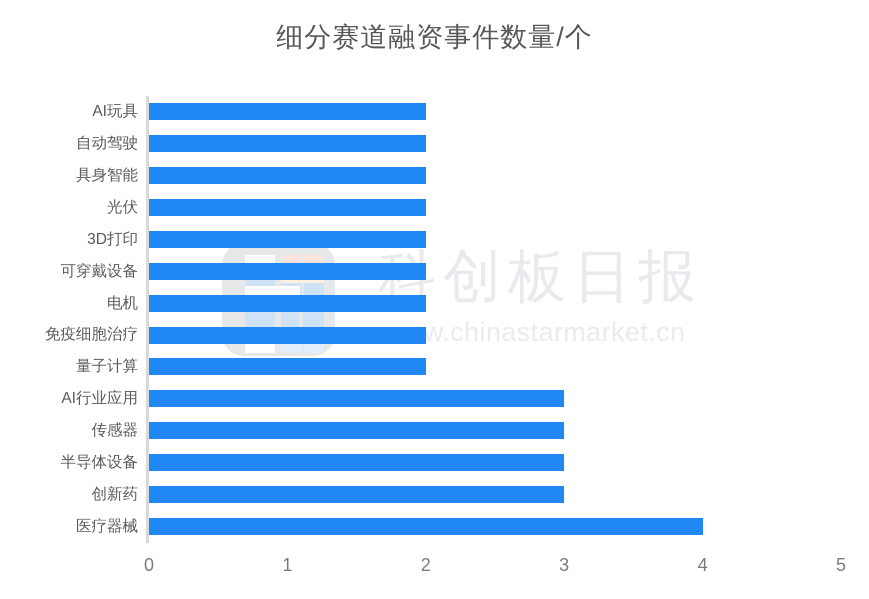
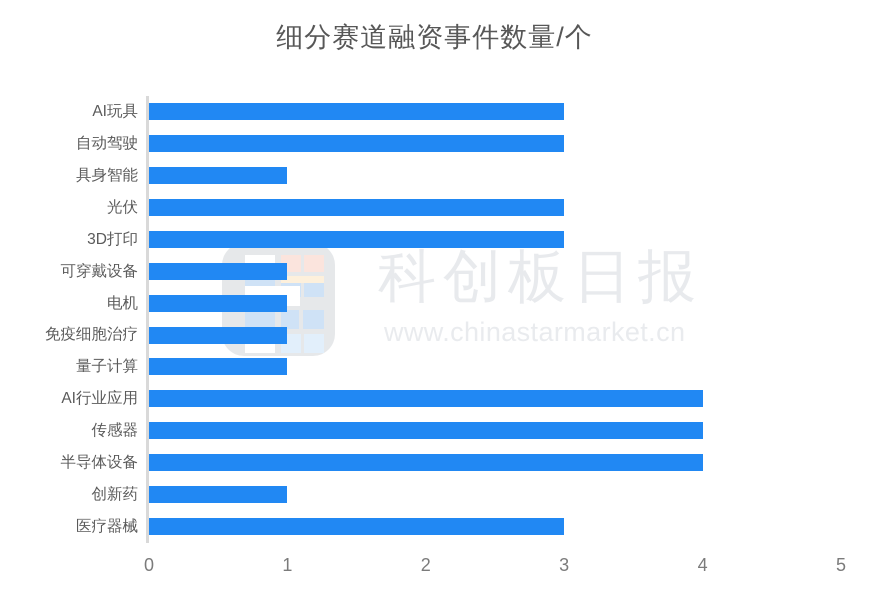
AI玩具: 2 -> 3
自动驾驶: 2 -> 3
具身智能: 2 -> 1
光伏: 2 -> 3
3D打印: 2 -> 3
可穿戴设备: 2 -> 1
电机: 2 -> 1
免疫细胞治疗: 2 -> 1
量子计算: 2 -> 1
AI行业应用: 3 -> 4
传感器: 3 -> 4
半导体设备: 3 -> 4
创新药: 3 -> 1
医疗器械: 4 -> 3
